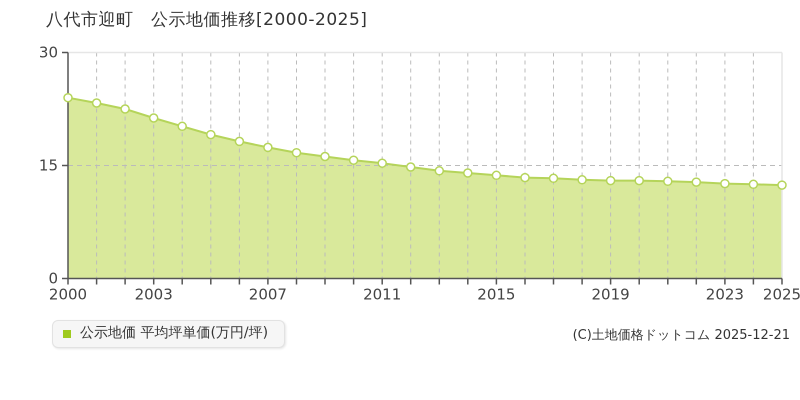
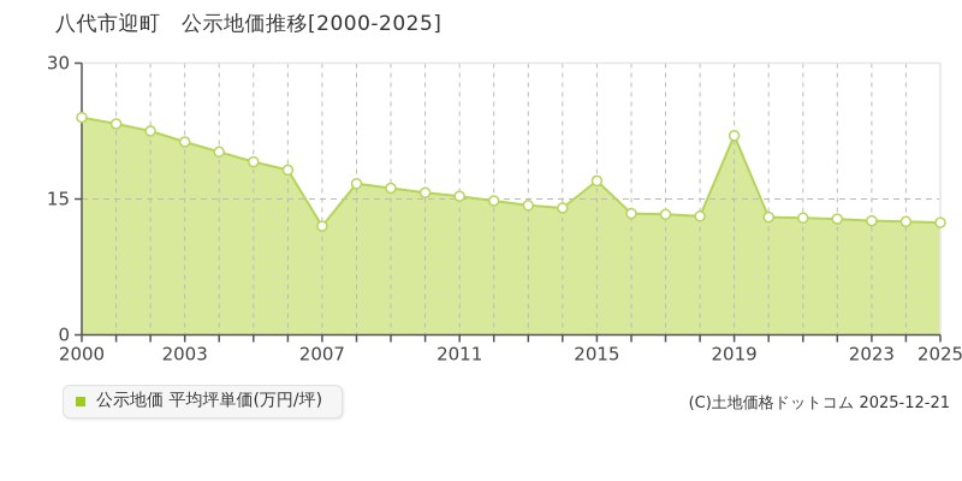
2007: 17 -> 12
2015: 14 -> 17
2019: 13 -> 22
